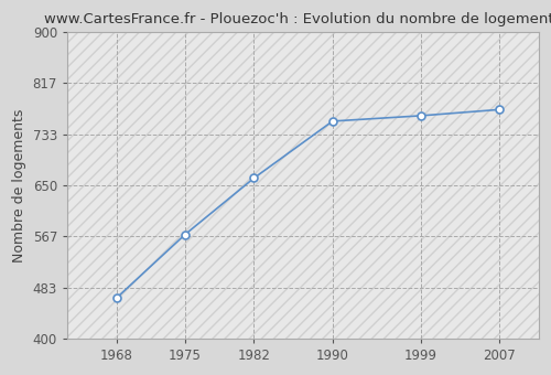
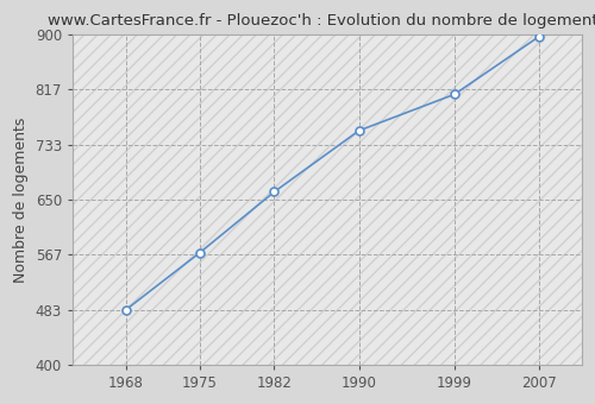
1968: 466 -> 483
1999: 764 -> 810
2007: 774 -> 898
